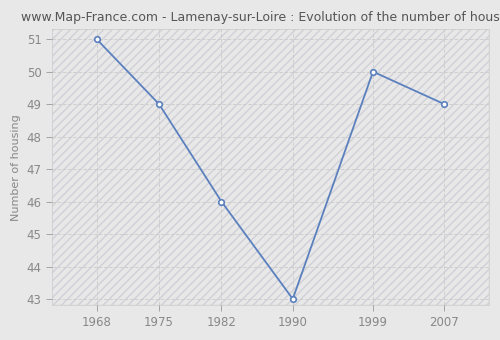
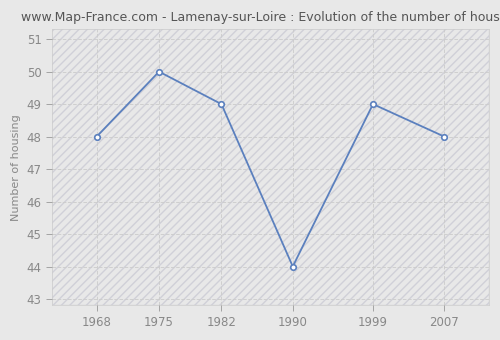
1968: 51 -> 48
1975: 49 -> 50
1982: 46 -> 49
1990: 43 -> 44
1999: 50 -> 49
2007: 49 -> 48
